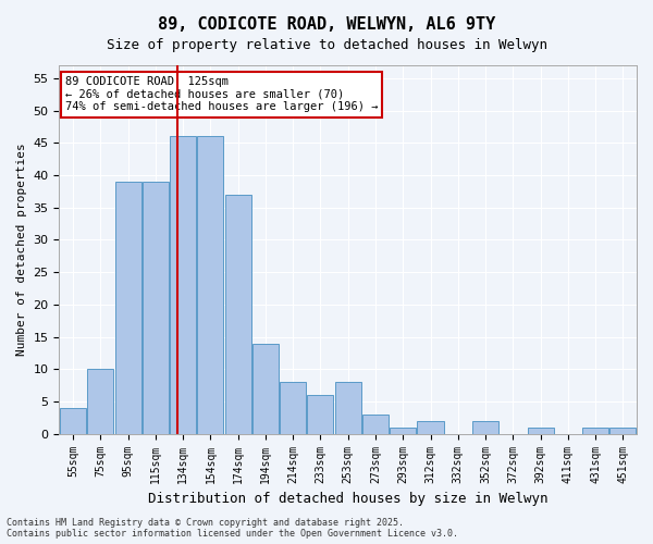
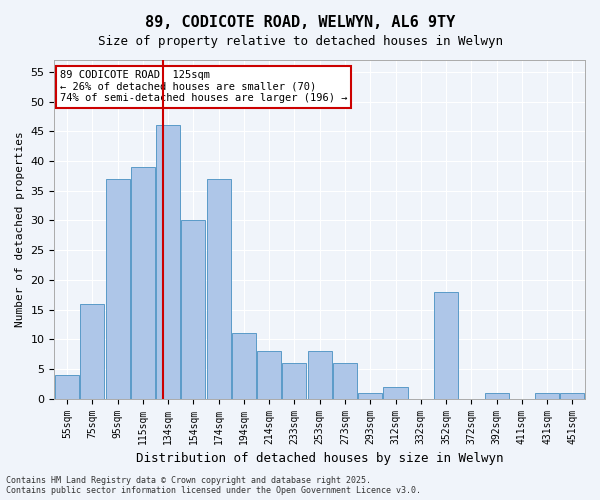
75sqm: 10 -> 16
95sqm: 39 -> 37
154sqm: 46 -> 30
194sqm: 14 -> 11
273sqm: 3 -> 6
352sqm: 2 -> 18
